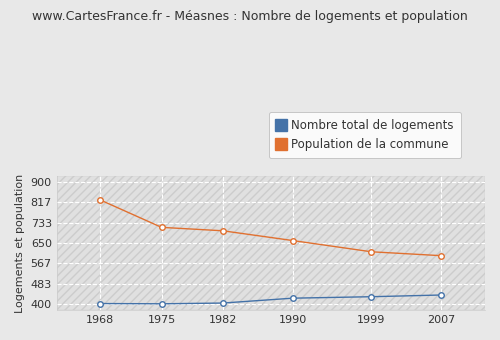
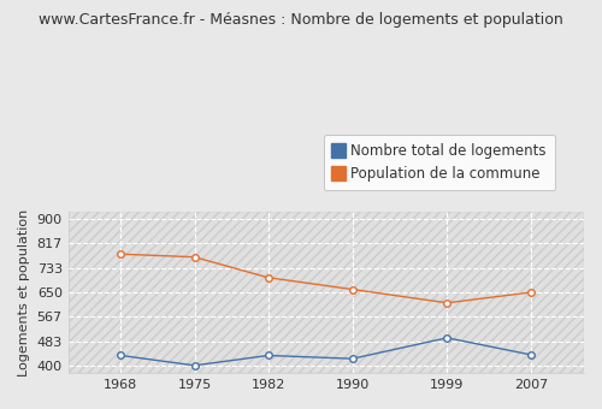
Nombre total de logements/1968: 402 -> 435
Population de la commune/1968: 826 -> 780
Population de la commune/1975: 714 -> 770
Nombre total de logements/1982: 404 -> 435
Nombre total de logements/1999: 430 -> 495
Population de la commune/2007: 598 -> 650
